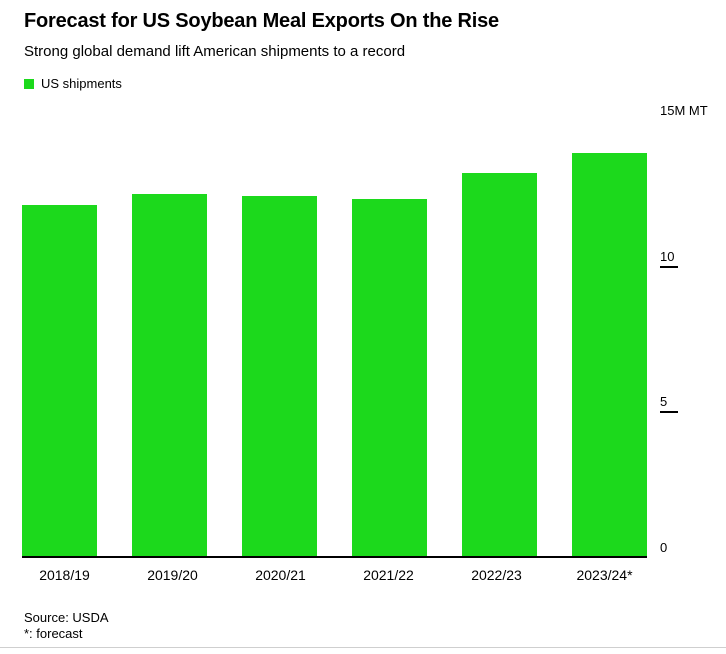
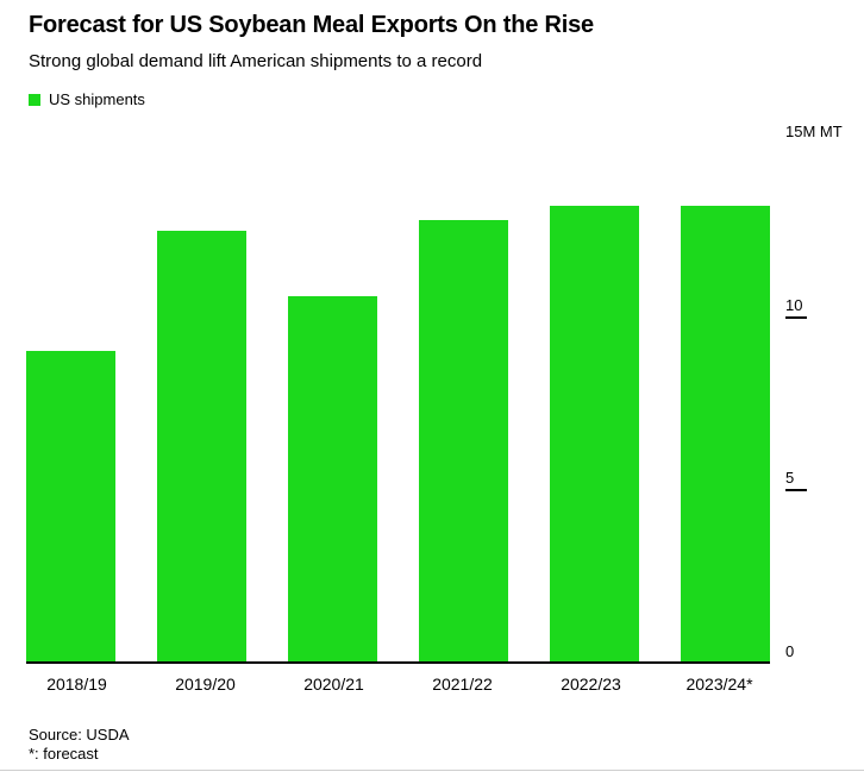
2018/19: 12.1 -> 9.0
2020/21: 12.4 -> 10.6
2021/22: 12.3 -> 12.8
2023/24*: 13.9 -> 13.2
